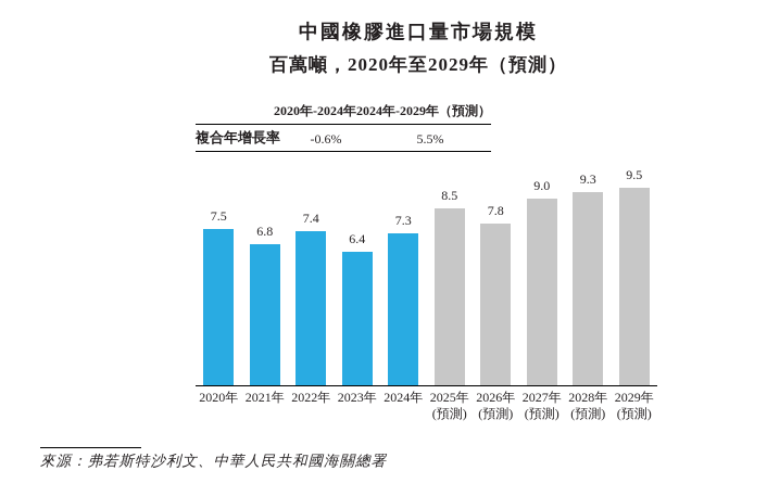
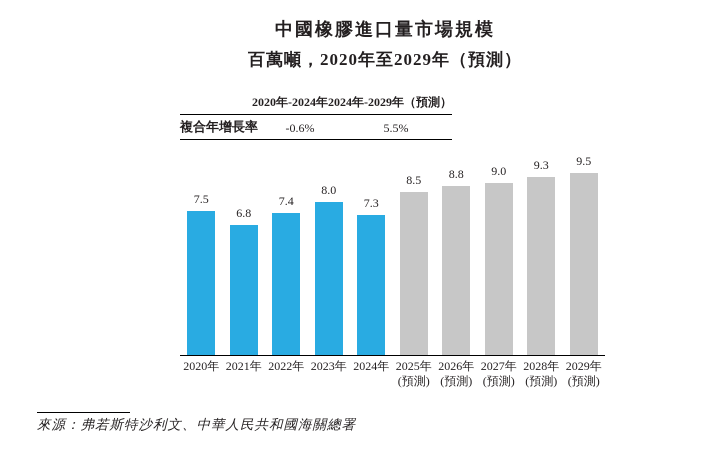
2023年: 6.4 -> 8.0
2026年: 7.8 -> 8.8
